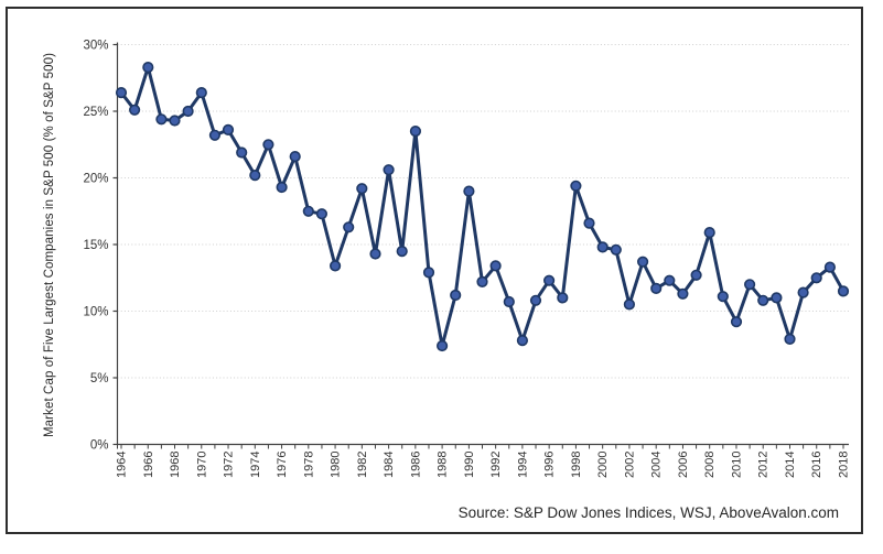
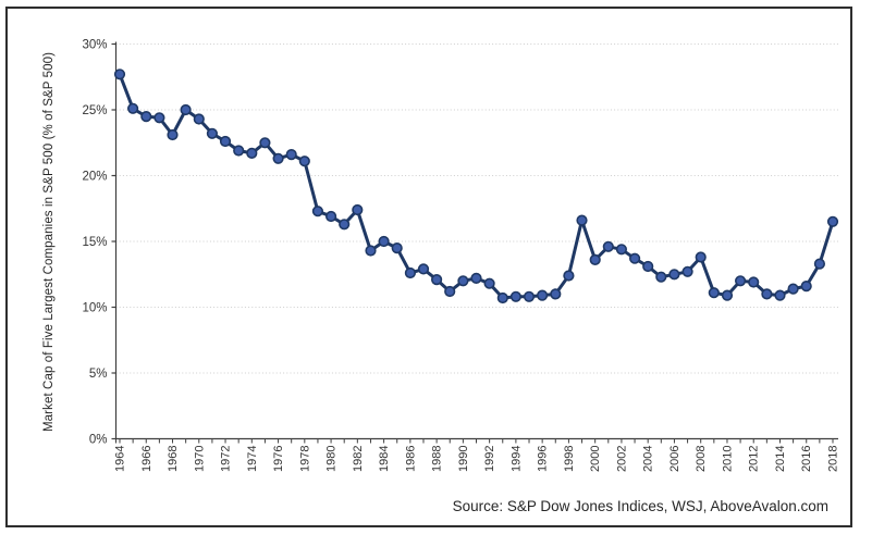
1964: 26.4% -> 27.7%
1966: 28.3% -> 24.5%
1968: 24.3% -> 23.1%
1970: 26.4% -> 24.3%
1972: 23.6% -> 22.6%
1974: 20.2% -> 21.7%
1976: 19.3% -> 21.3%
1978: 17.5% -> 21.1%
1980: 13.4% -> 16.9%
1982: 19.2% -> 17.4%
1984: 20.6% -> 15.0%
1986: 23.5% -> 12.6%
1988: 7.4% -> 12.1%
1990: 19.0% -> 12.0%
1992: 13.4% -> 11.8%
1994: 7.8% -> 10.8%
1996: 12.3% -> 10.9%
1998: 19.4% -> 12.4%
2000: 14.8% -> 13.6%
2002: 10.5% -> 14.4%
2004: 11.7% -> 13.1%
2006: 11.3% -> 12.5%
2008: 15.9% -> 13.8%
2010: 9.2% -> 10.9%
2012: 10.8% -> 11.9%
2014: 7.9% -> 10.9%
2016: 12.5% -> 11.6%
2018: 11.5% -> 16.5%
